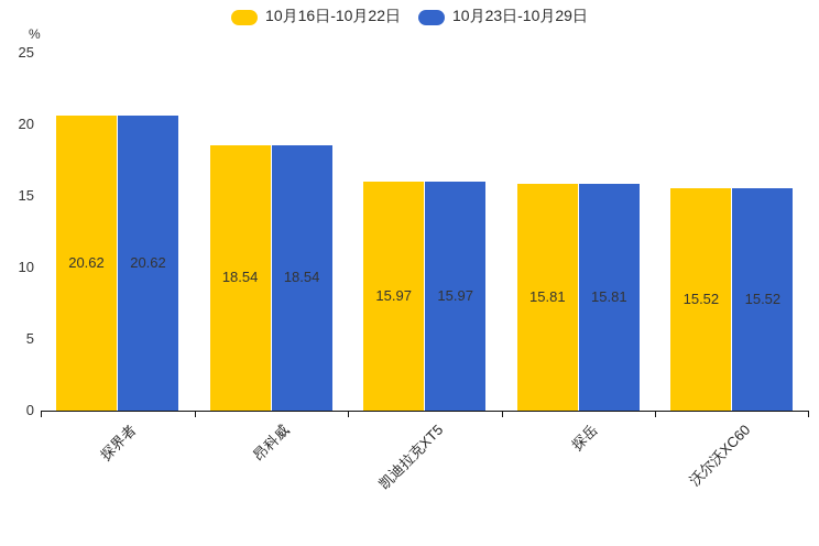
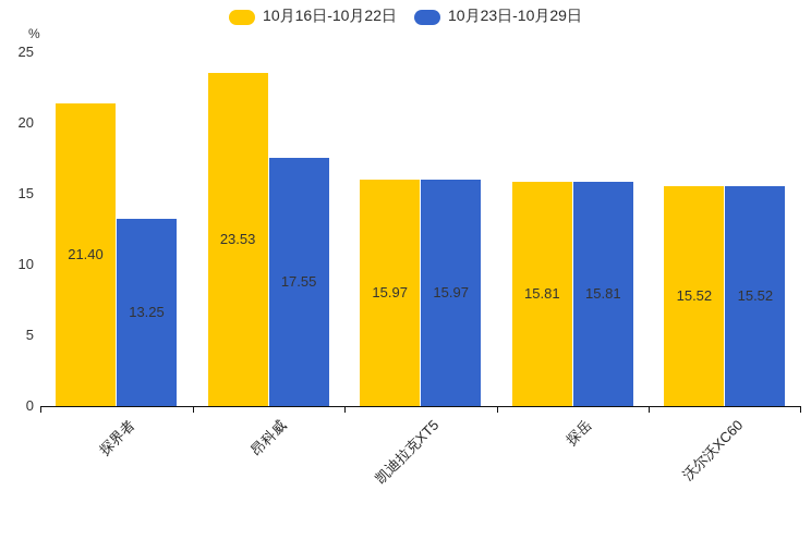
10月16日-10月22日/探界者: 20.62 -> 21.40
10月23日-10月29日/探界者: 20.62 -> 13.25
10月16日-10月22日/昂科威: 18.54 -> 23.53
10月23日-10月29日/昂科威: 18.54 -> 17.55
